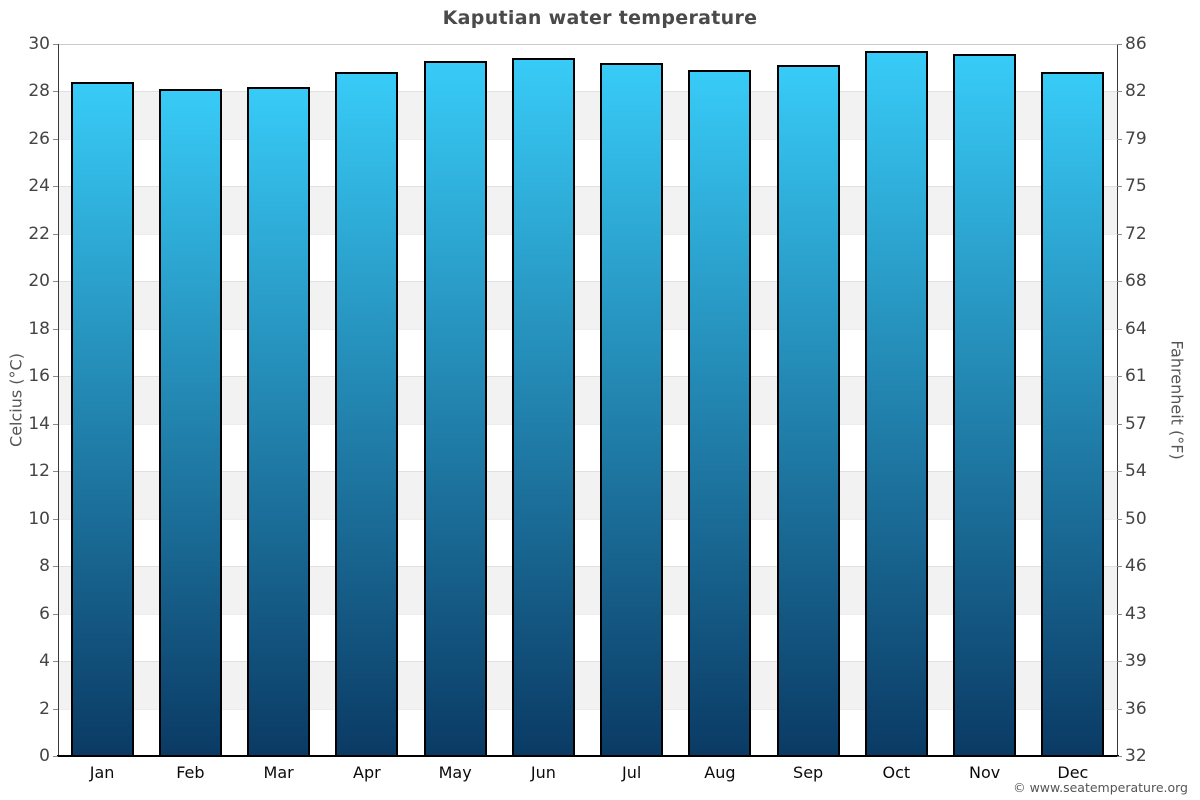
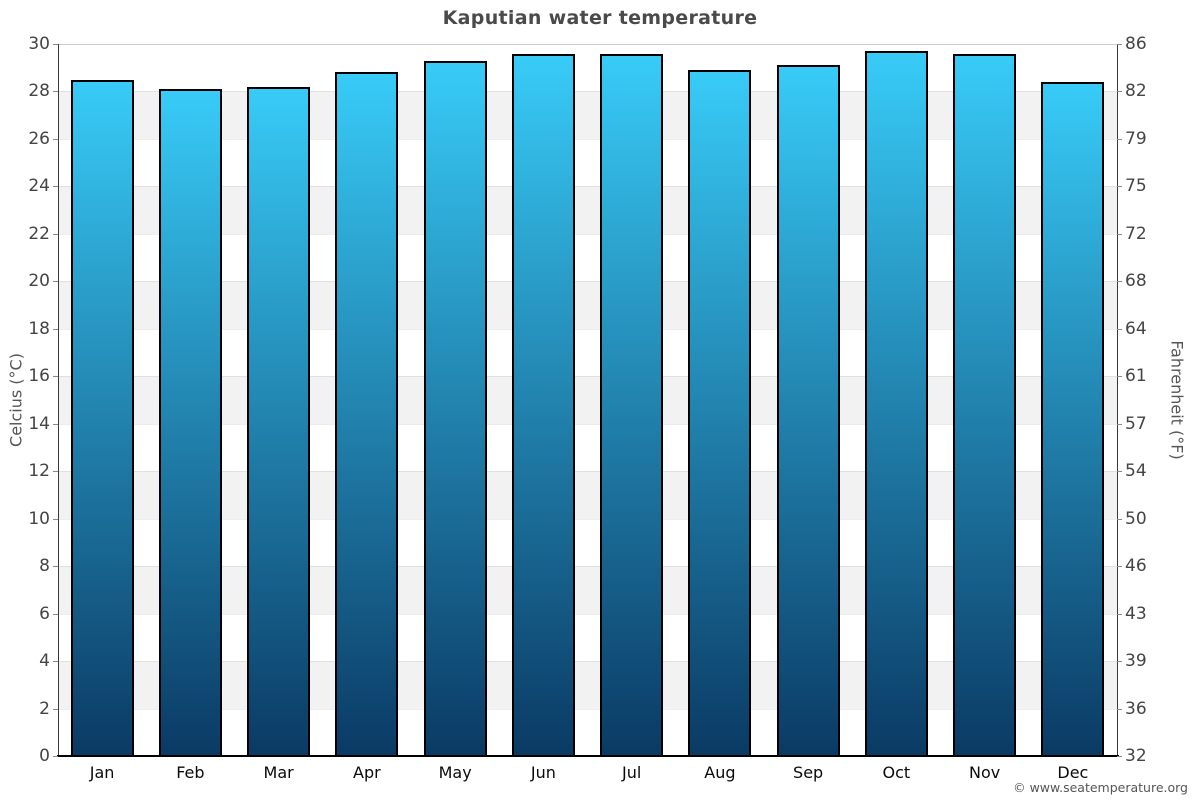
Jan: 28.4 -> 28.5
Jun: 29.4 -> 29.6
Jul: 29.2 -> 29.6
Dec: 28.8 -> 28.4
